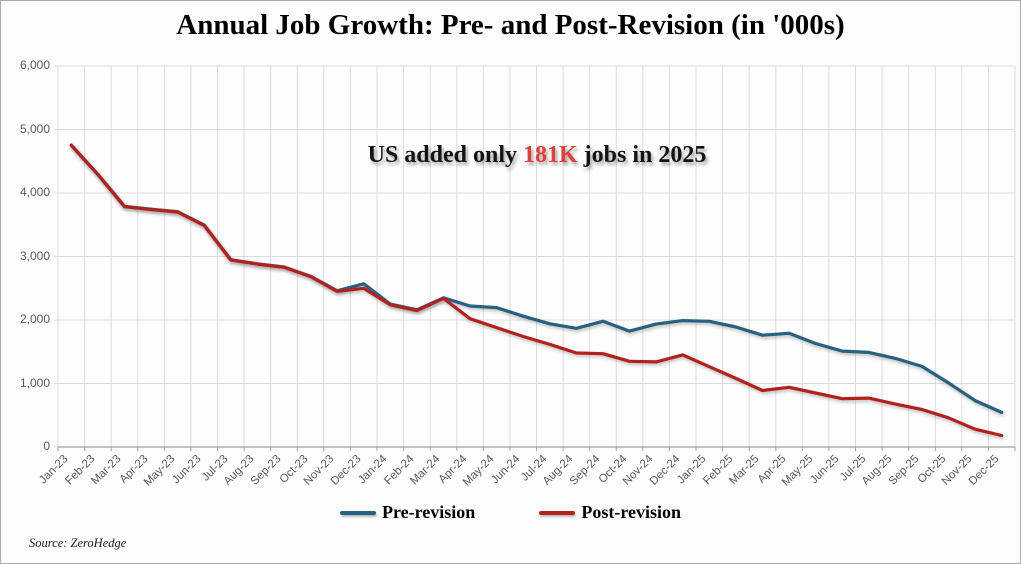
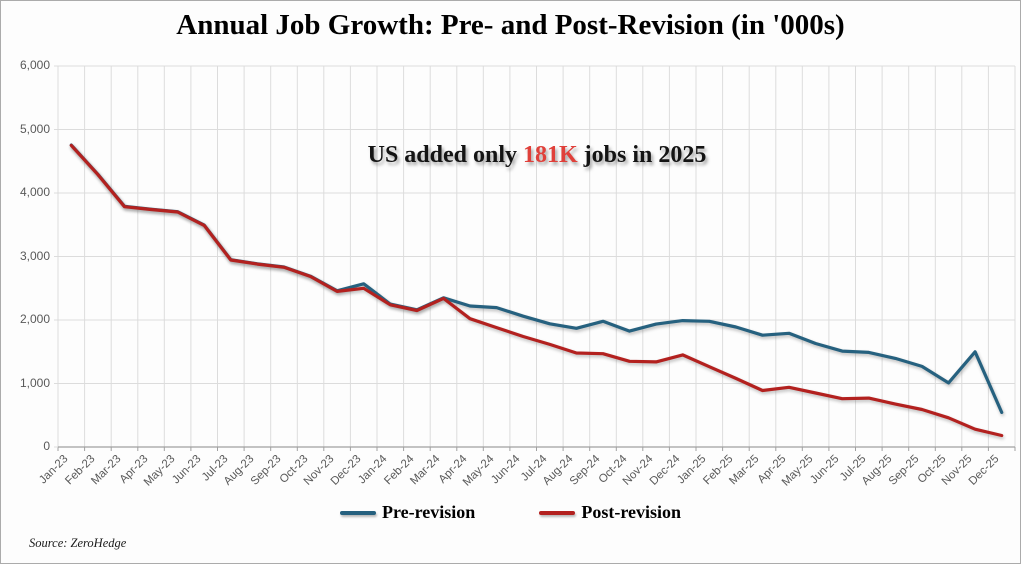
Pre-revision/Nov-25: 700 -> 1500
